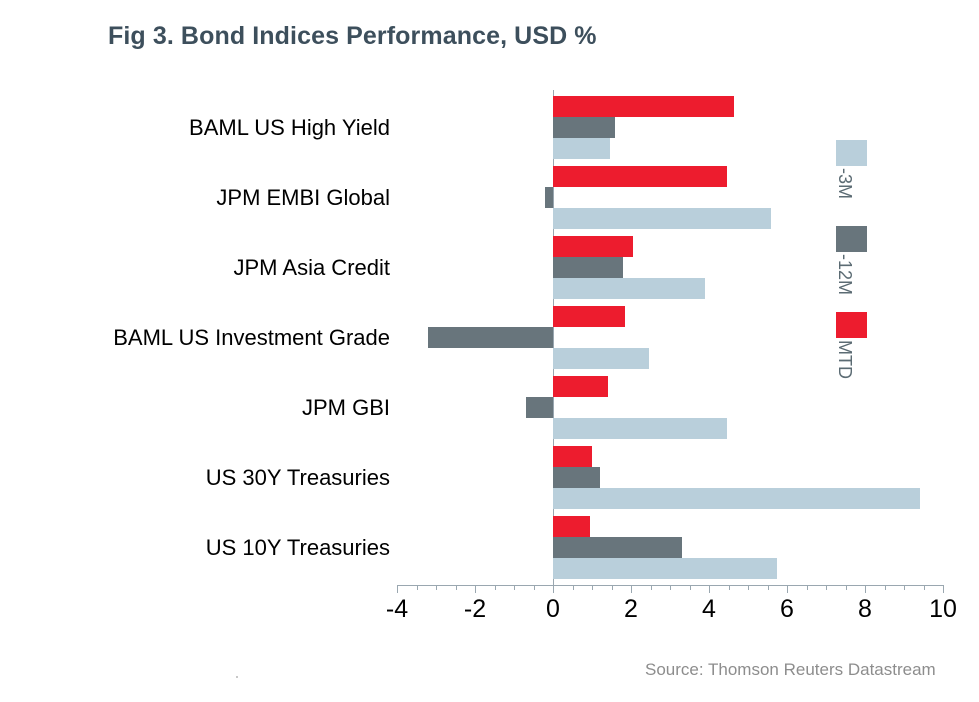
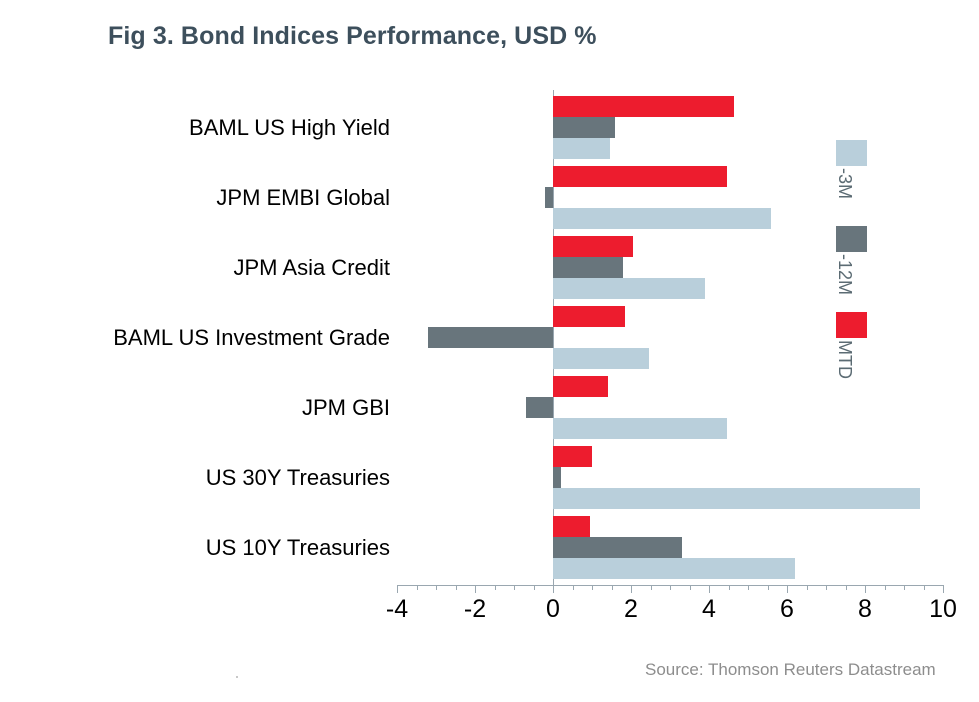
-12M/US 30Y Treasuries: 1.2 -> 0.2
-3M/US 10Y Treasuries: 5.8 -> 6.2
